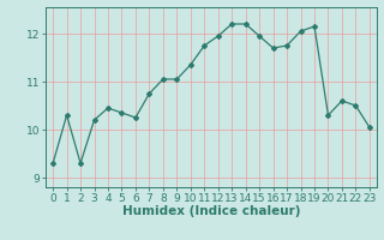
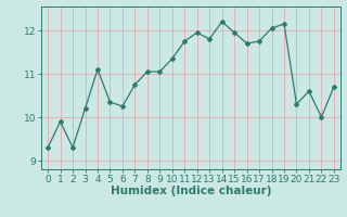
1: 10.30 -> 9.90
4: 10.45 -> 11.10
13: 12.20 -> 11.80
22: 10.50 -> 10.00
23: 10.05 -> 10.70
